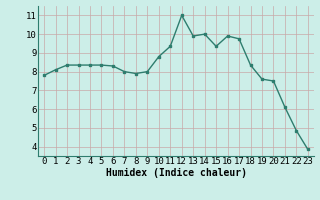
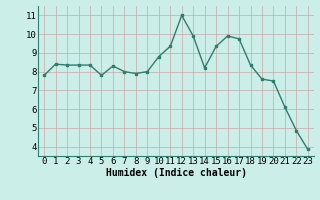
1: 8.1 -> 8.4
5: 8.3 -> 7.8
14: 10.0 -> 8.2
